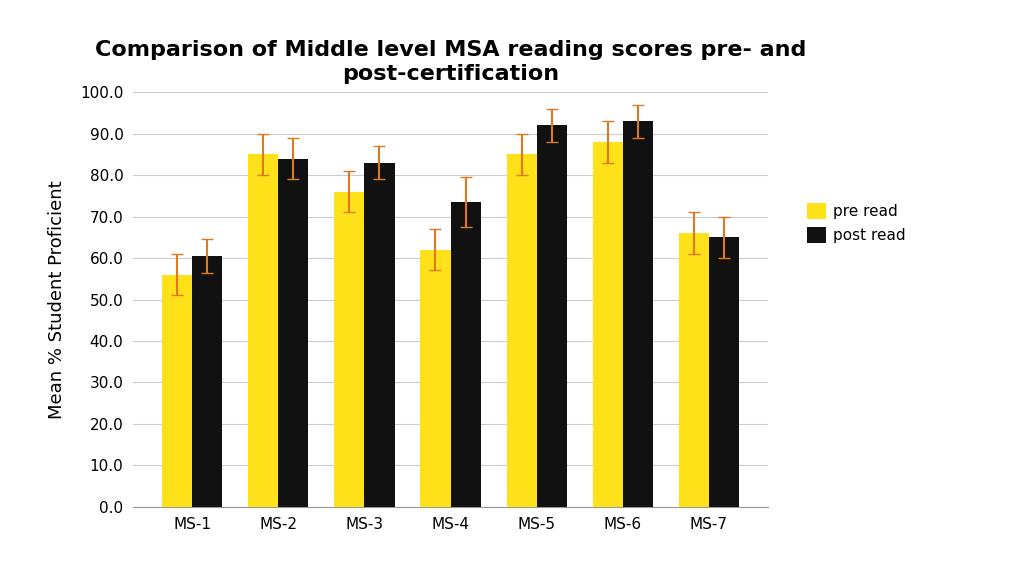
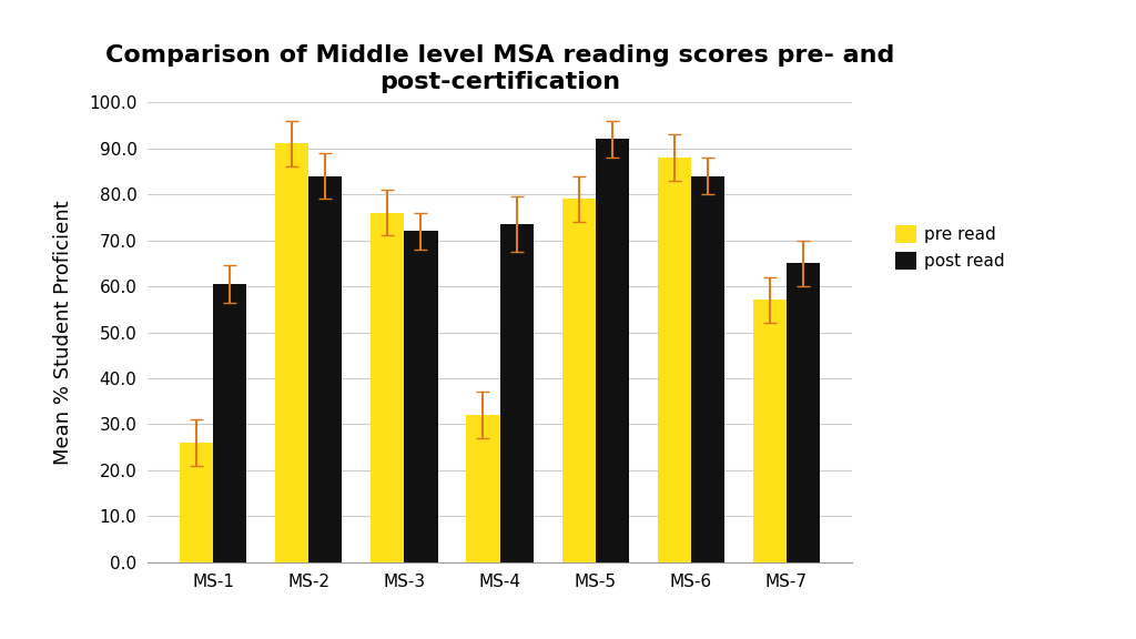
pre read/MS-1: 56 -> 26
pre read/MS-2: 85 -> 91
post read/MS-3: 83.0 -> 72.0
pre read/MS-4: 62 -> 32
pre read/MS-5: 85 -> 79
post read/MS-6: 93.0 -> 84.0
pre read/MS-7: 66 -> 57
